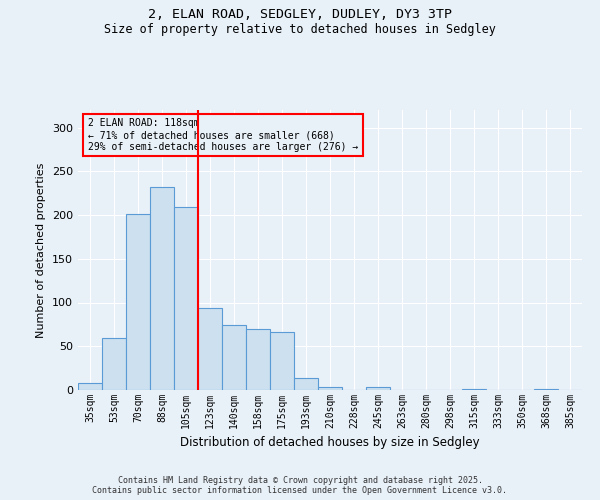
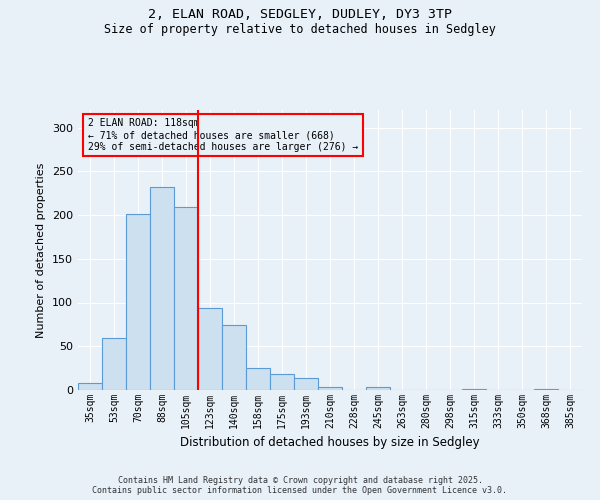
158sqm: 70 -> 25
175sqm: 66 -> 18
